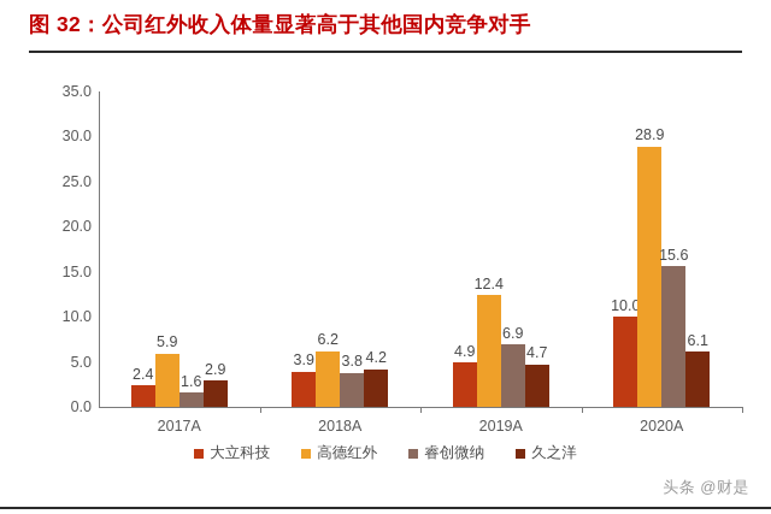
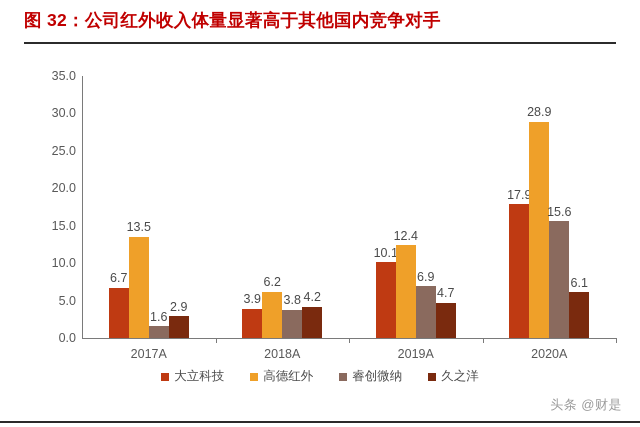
大立科技/2017A: 2.4 -> 6.7
高德红外/2017A: 5.9 -> 13.5
大立科技/2019A: 4.9 -> 10.1
大立科技/2020A: 10.0 -> 17.9
